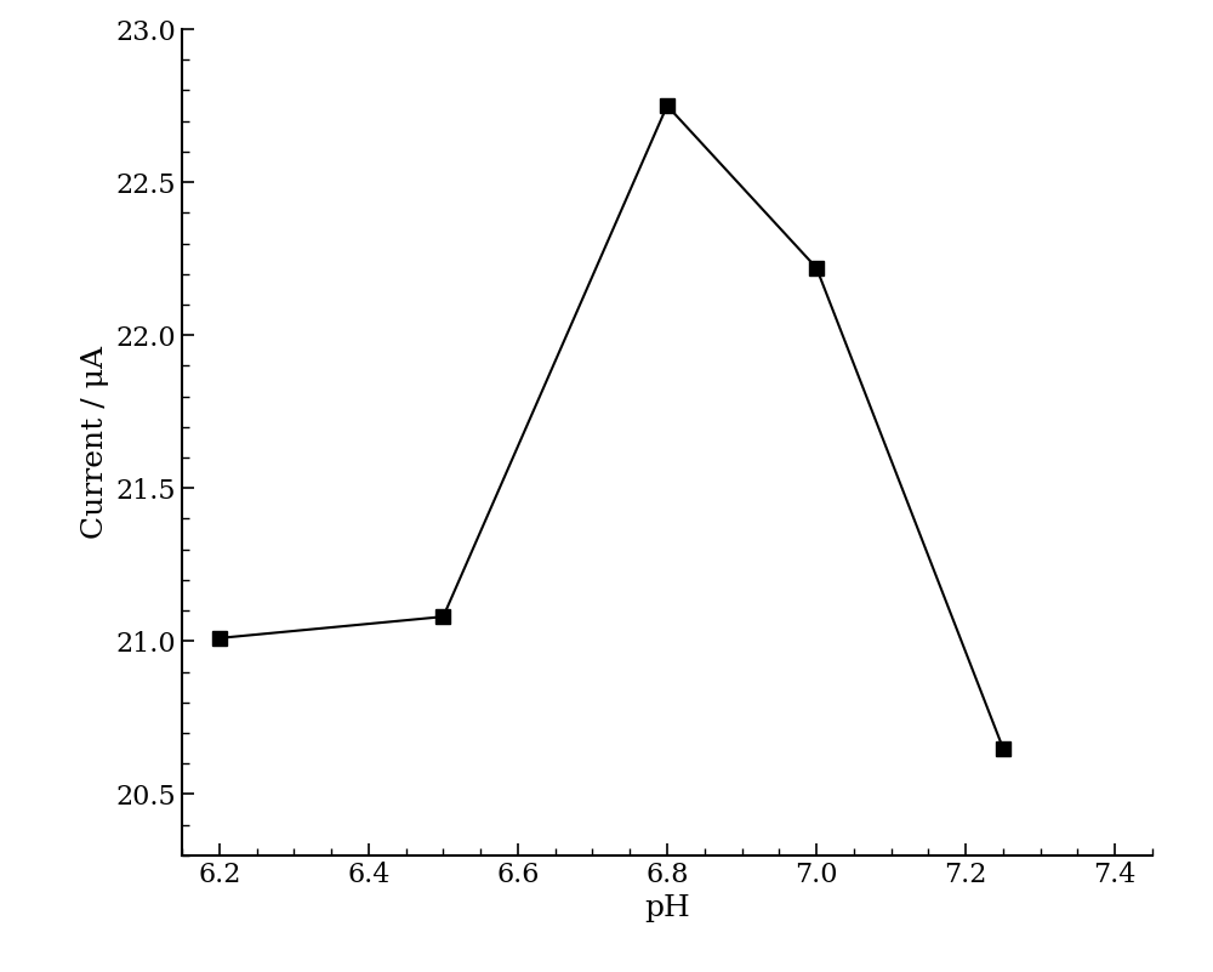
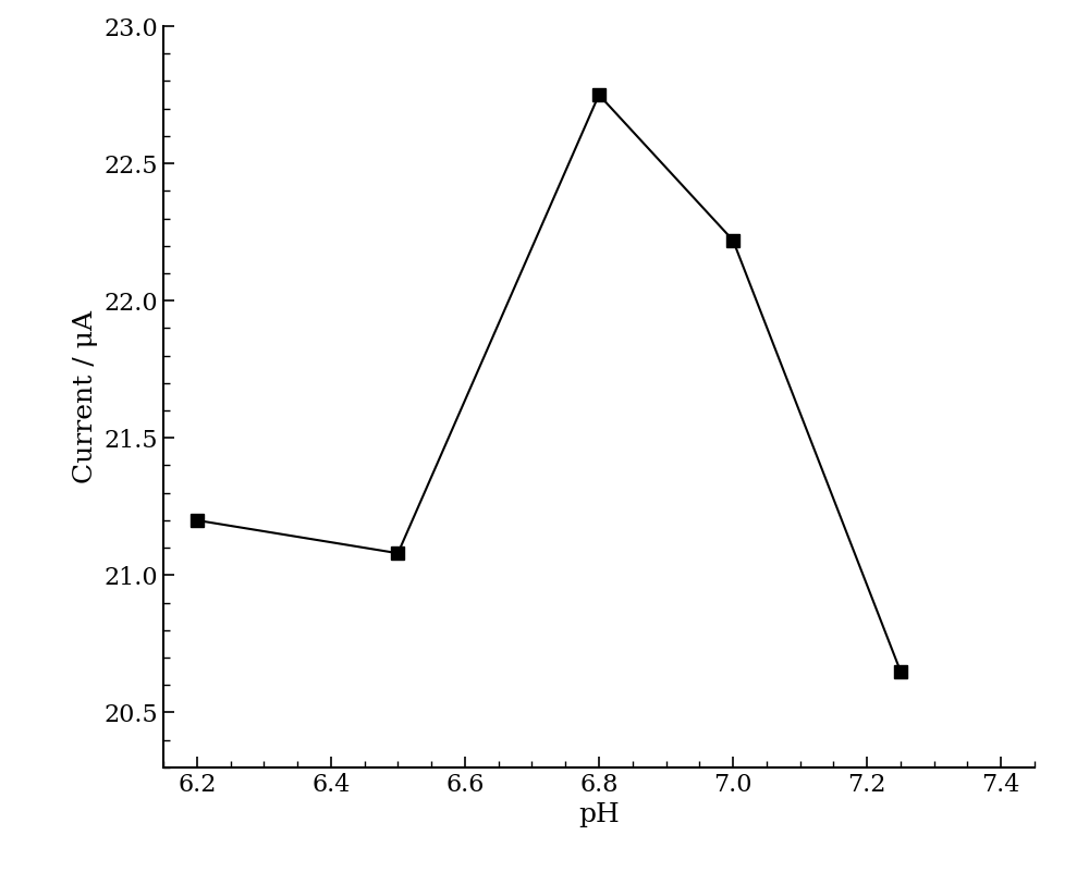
6.2: 21.01 -> 21.20
